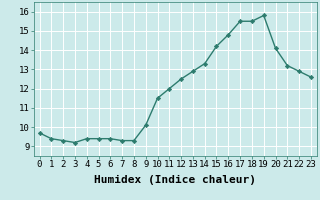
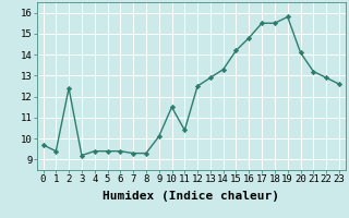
2: 9.3 -> 12.4
11: 12.0 -> 10.4
